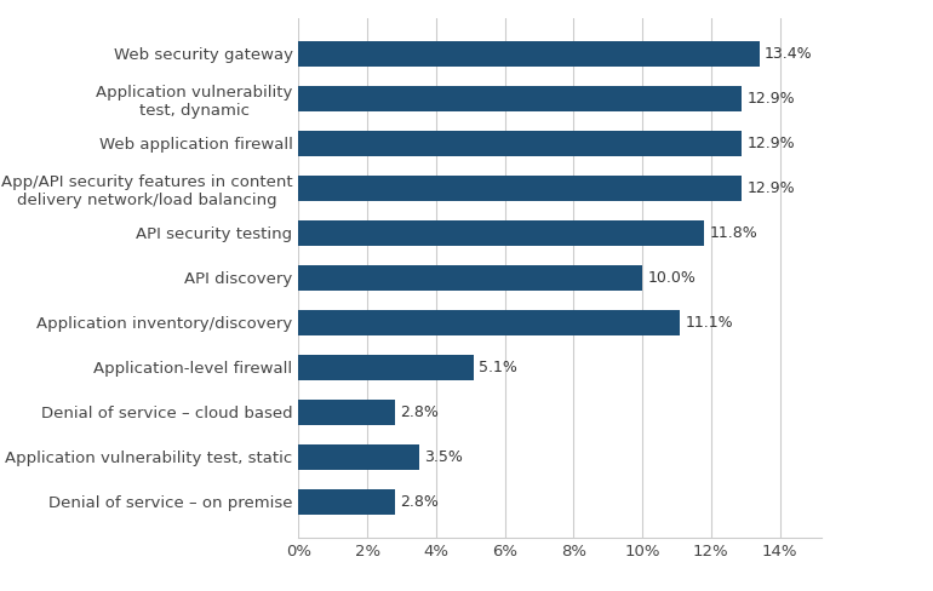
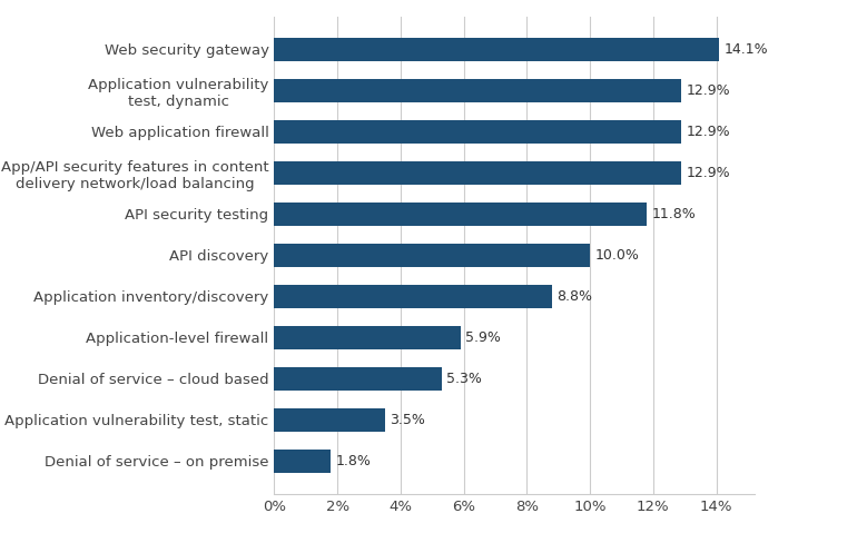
Web security gateway: 13.4% -> 14.1%
Application inventory/discovery: 11.1% -> 8.8%
Application-level firewall: 5.1% -> 5.9%
Denial of service – cloud based: 2.8% -> 5.3%
Denial of service – on premise: 2.8% -> 1.8%
